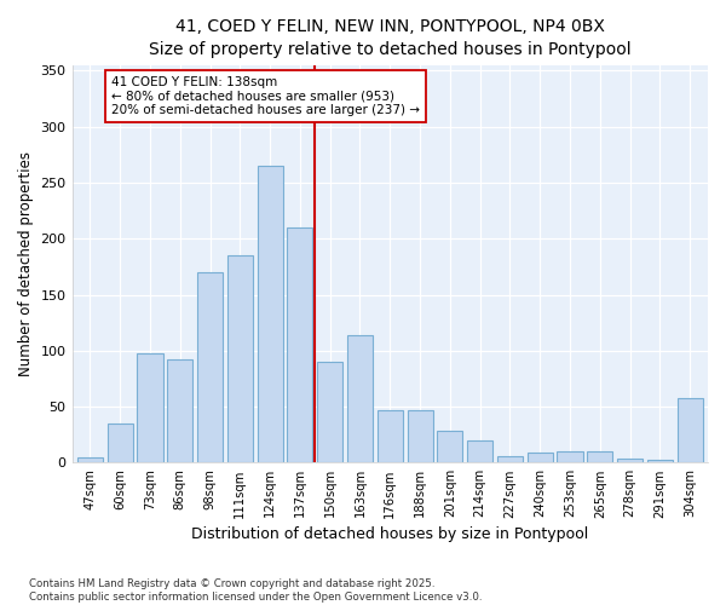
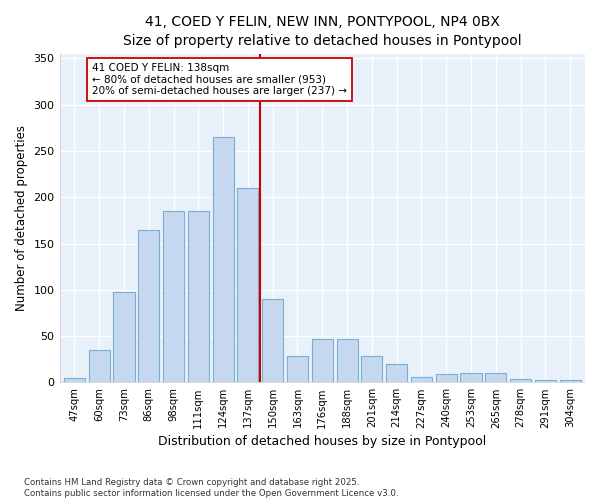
86sqm: 92 -> 165
98sqm: 170 -> 185
163sqm: 114 -> 28
304sqm: 58 -> 2
